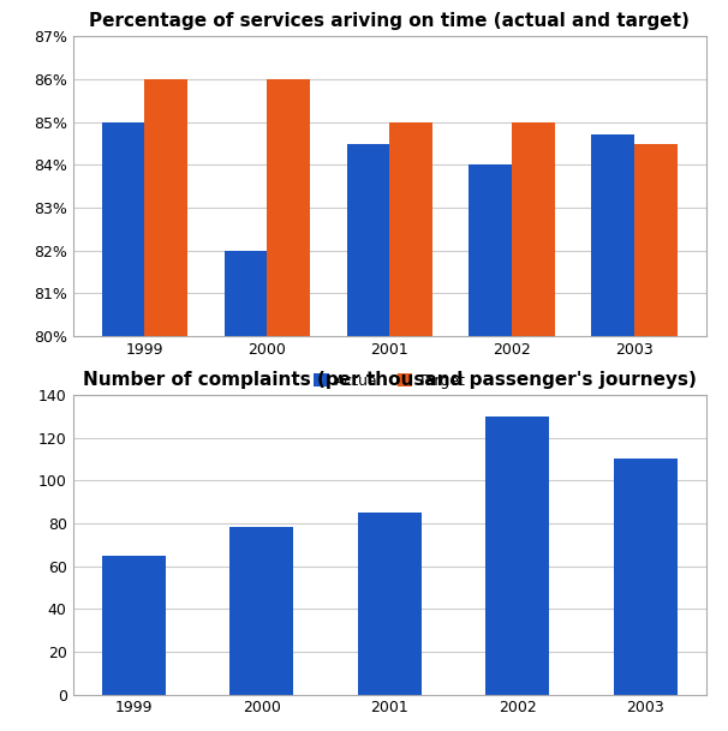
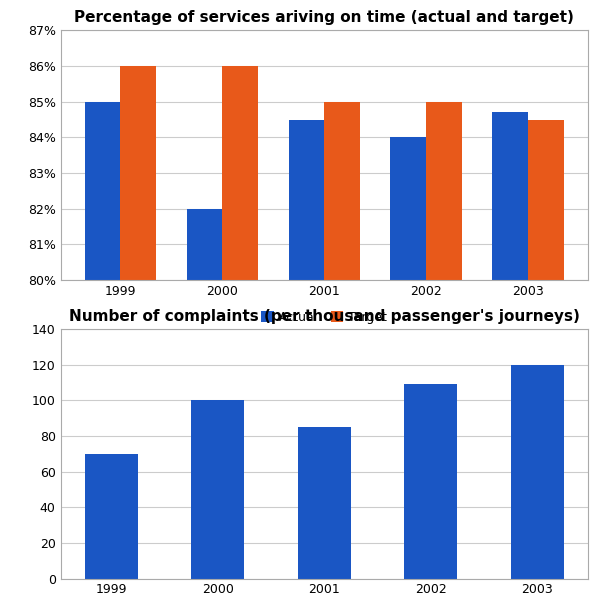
Number of complaints (per thousand passenger's journeys)/1999: 65 -> 70
Number of complaints (per thousand passenger's journeys)/2000: 78 -> 100
Number of complaints (per thousand passenger's journeys)/2002: 130 -> 109
Number of complaints (per thousand passenger's journeys)/2003: 110 -> 120
